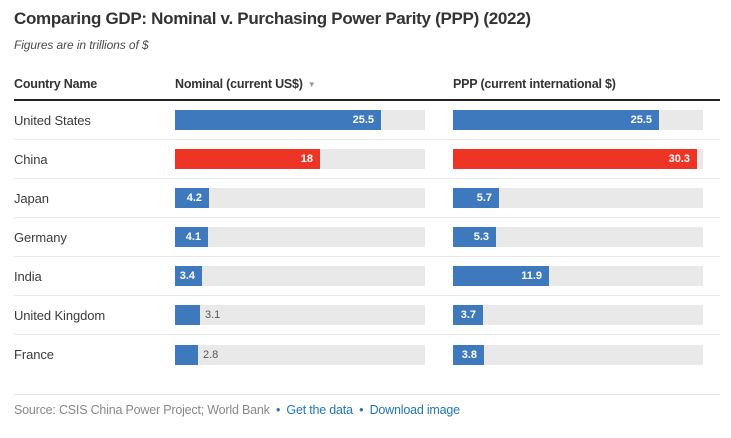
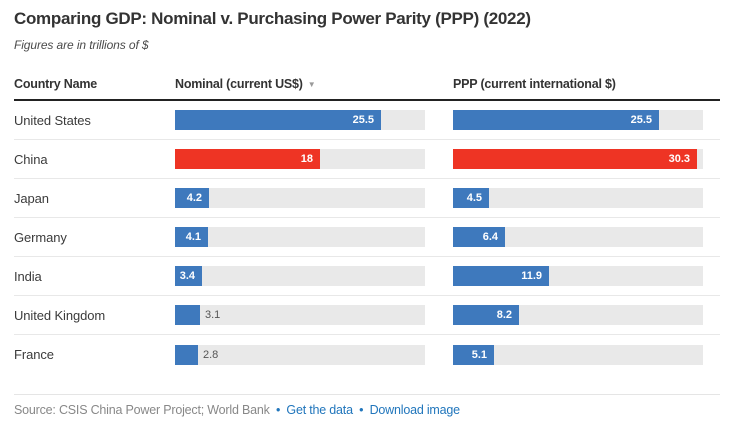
PPP (current international $)/Japan: 5.7 -> 4.5
PPP (current international $)/Germany: 5.3 -> 6.4
PPP (current international $)/United Kingdom: 3.7 -> 8.2
PPP (current international $)/France: 3.8 -> 5.1
